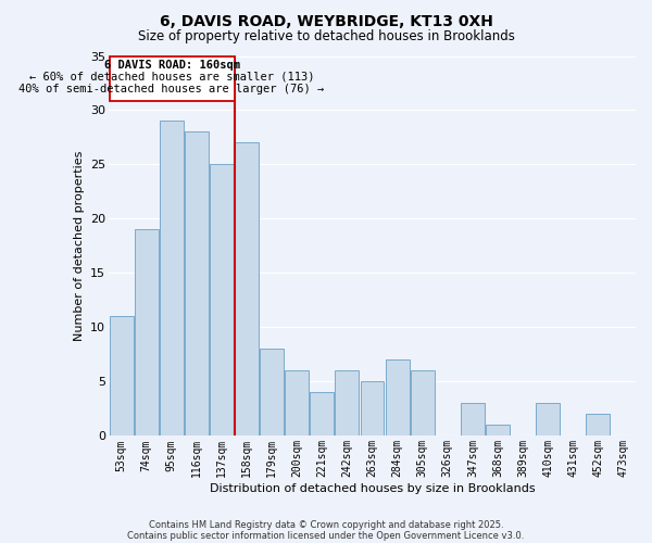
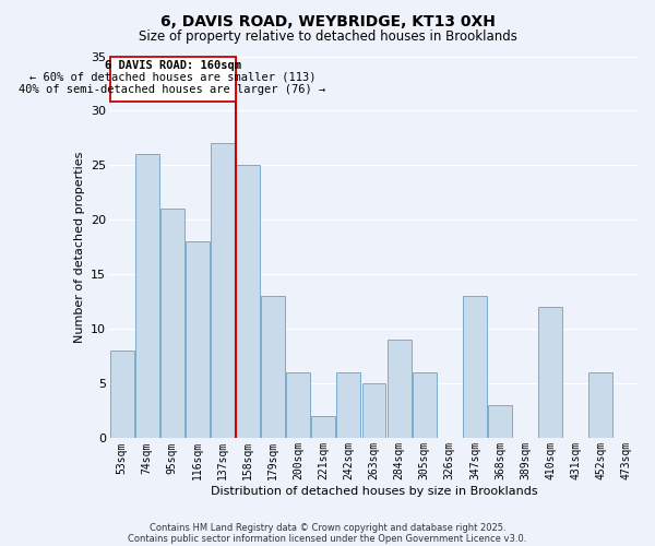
53sqm: 11 -> 8
74sqm: 19 -> 26
95sqm: 29 -> 21
116sqm: 28 -> 18
137sqm: 25 -> 27
158sqm: 27 -> 25
179sqm: 8 -> 13
221sqm: 4 -> 2
284sqm: 7 -> 9
347sqm: 3 -> 13
368sqm: 1 -> 3
410sqm: 3 -> 12
452sqm: 2 -> 6
